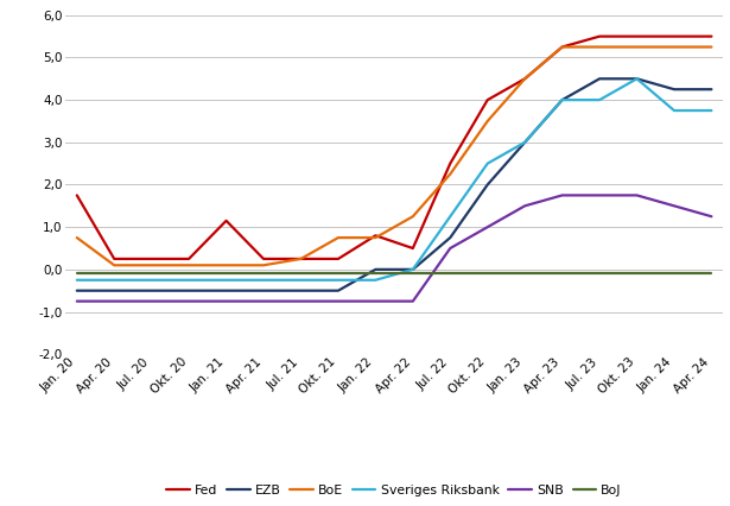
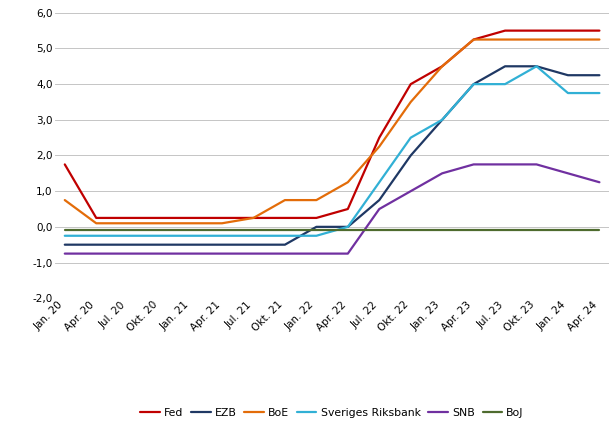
Fed/Jan. 21: 1,15 -> 0,25
Fed/Jan. 22: 0,80 -> 0,25
